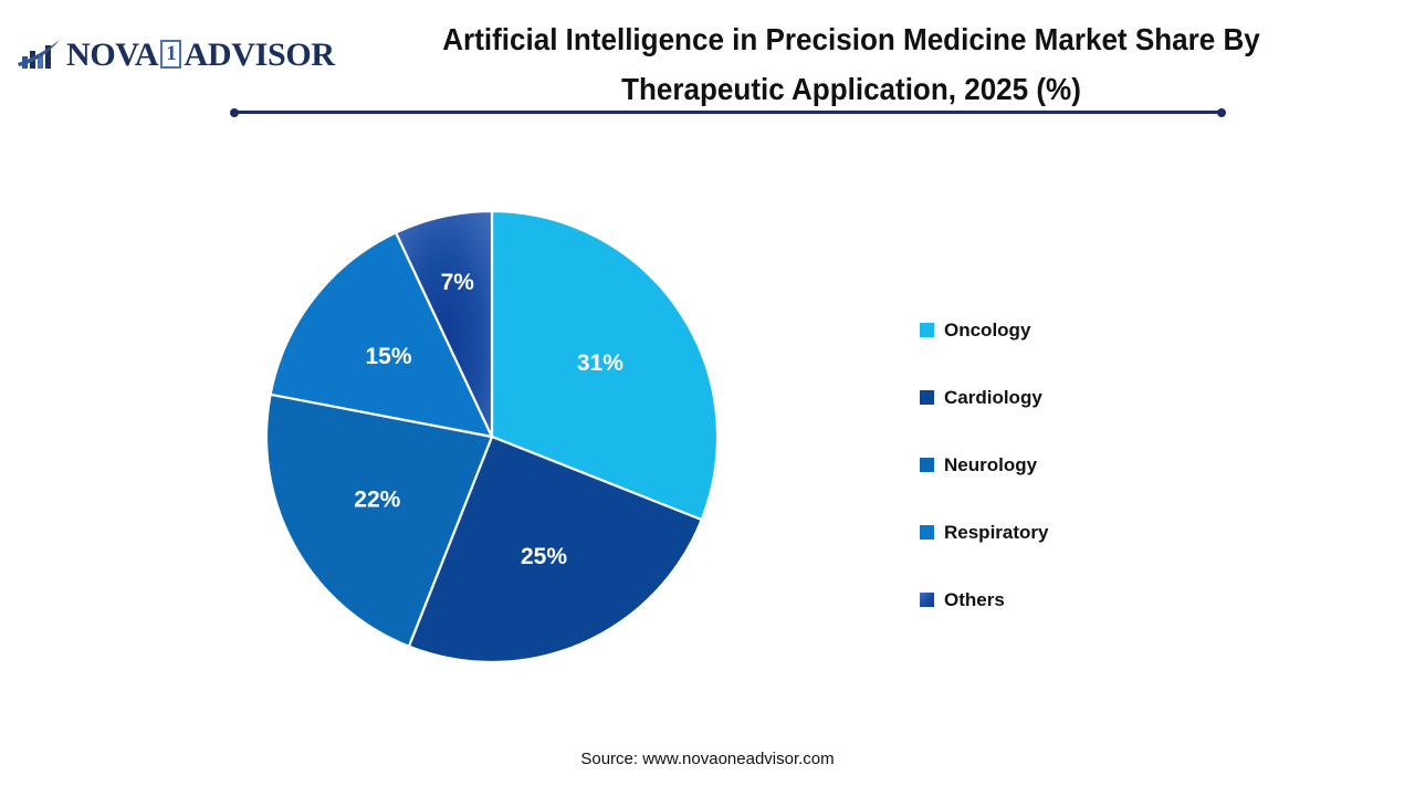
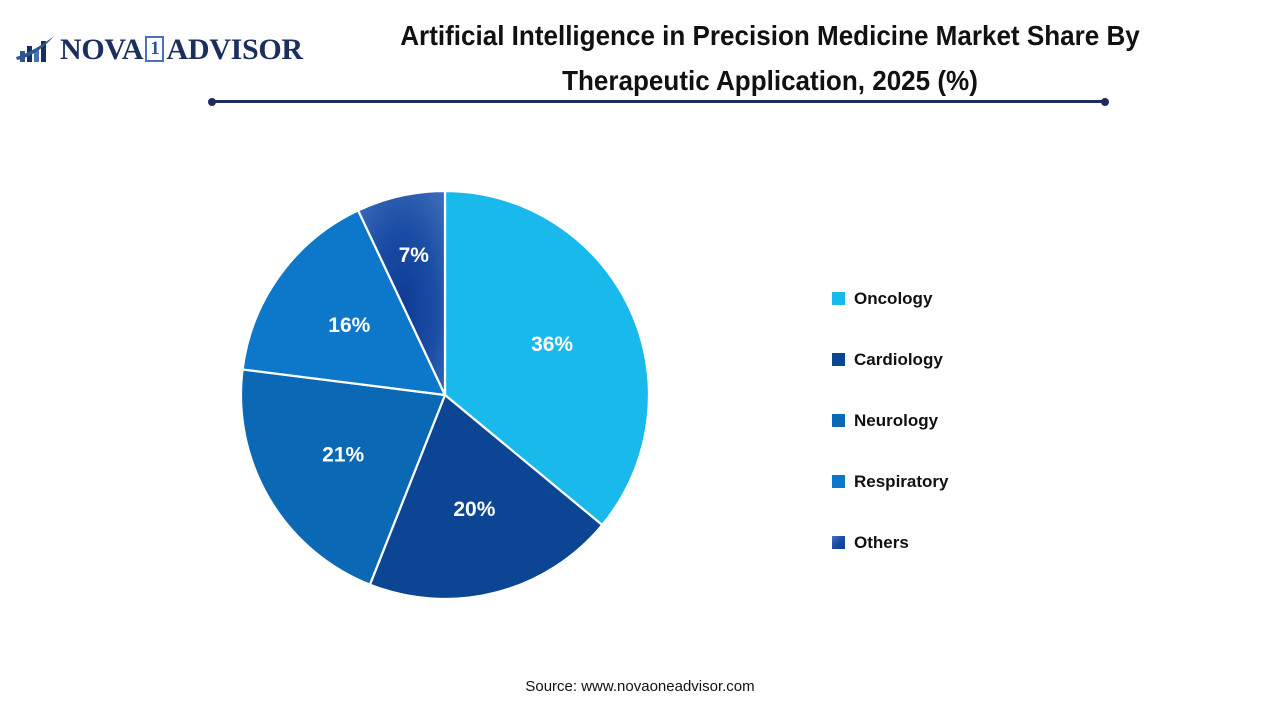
Oncology: 31% -> 36%
Cardiology: 25% -> 20%
Neurology: 22% -> 21%
Respiratory: 15% -> 16%
